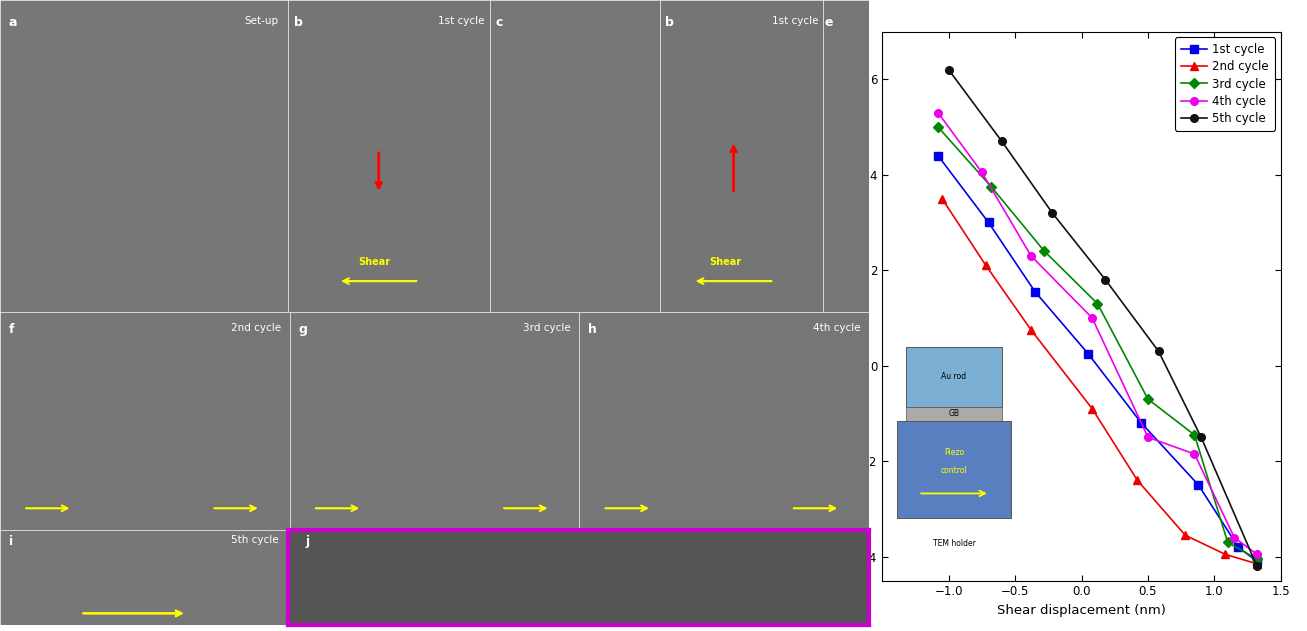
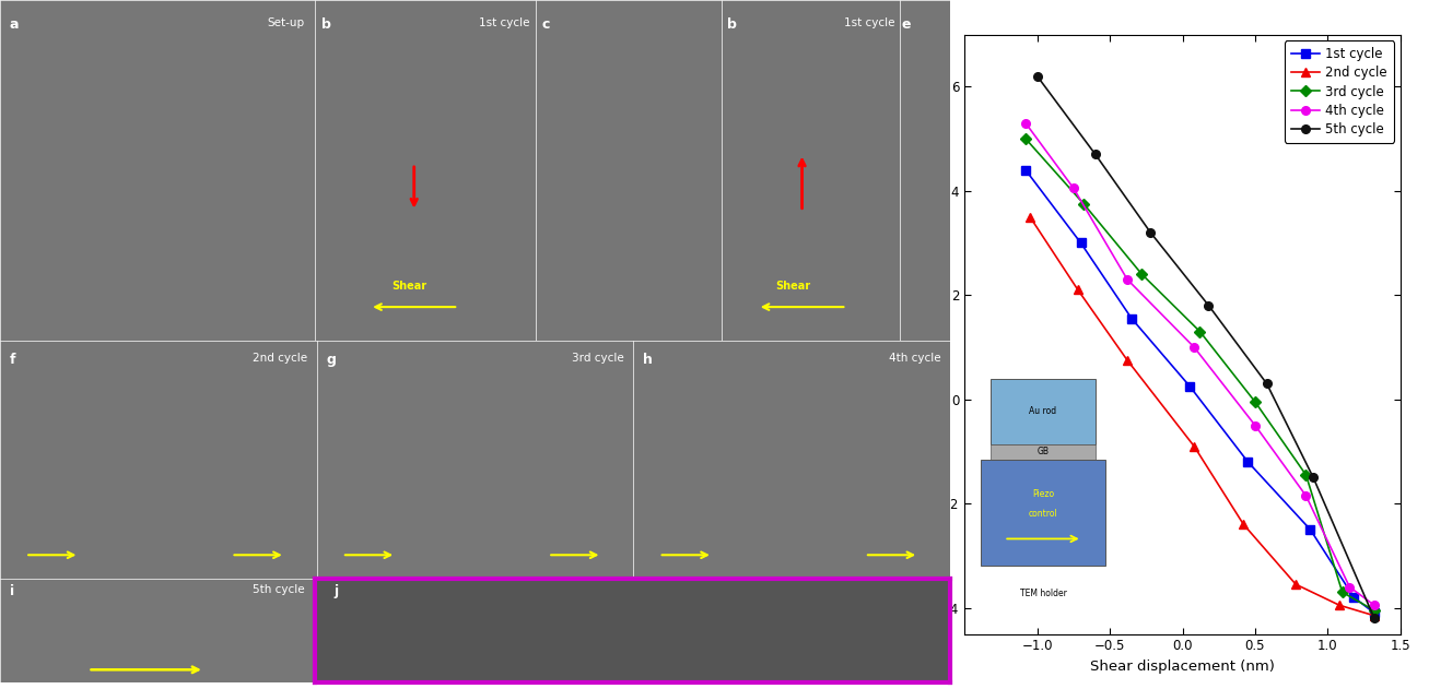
3rd cycle/0.5: -0.70 -> -0.05
4th cycle/0.5: -1.50 -> -0.50
